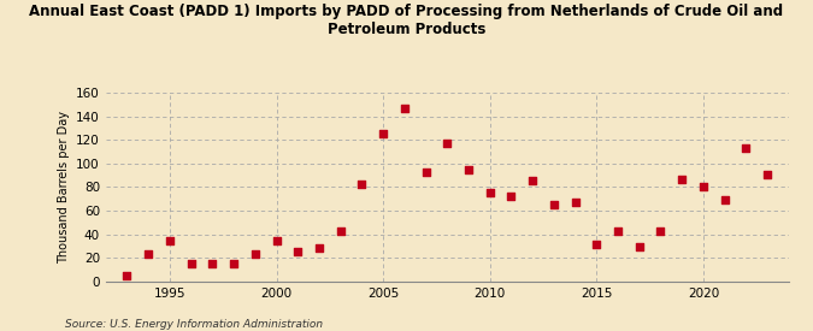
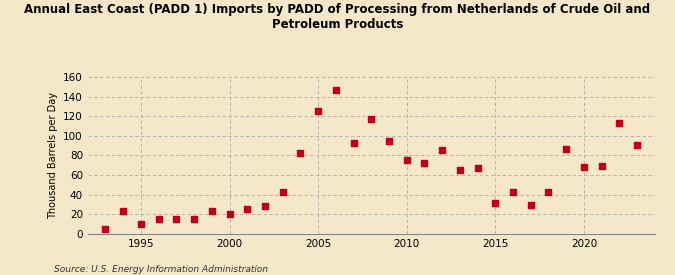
1995: 34 -> 10
2000: 34 -> 20
2020: 80 -> 68
